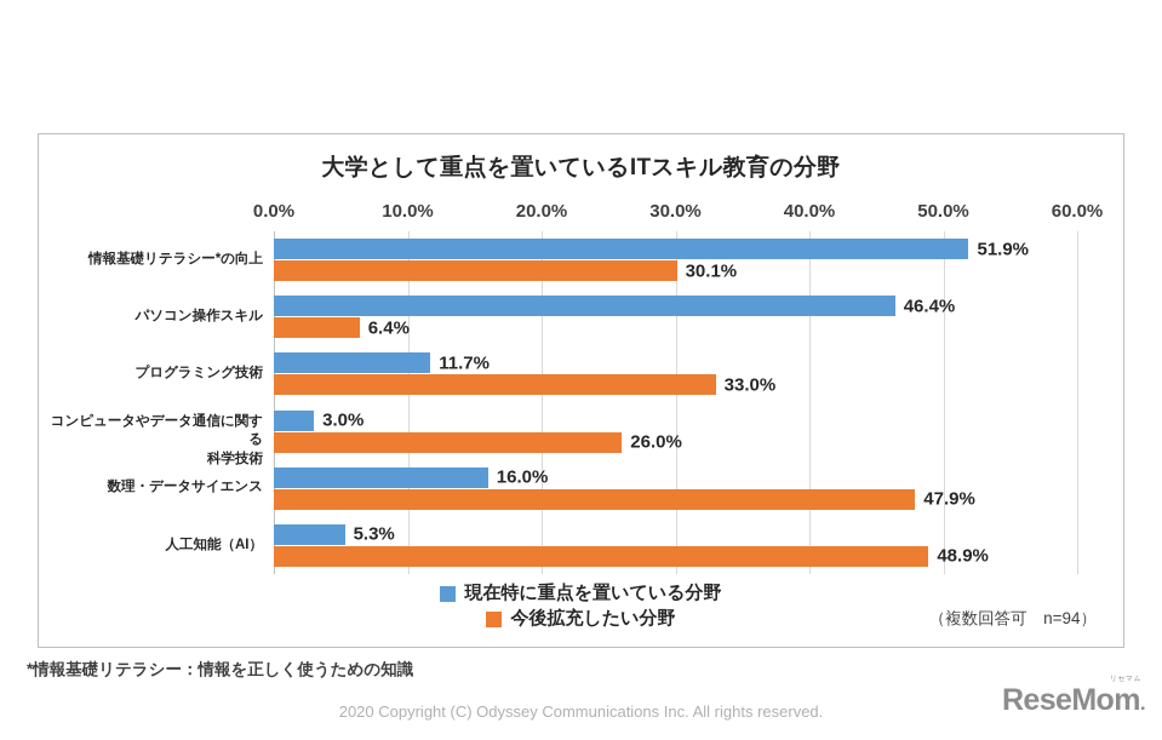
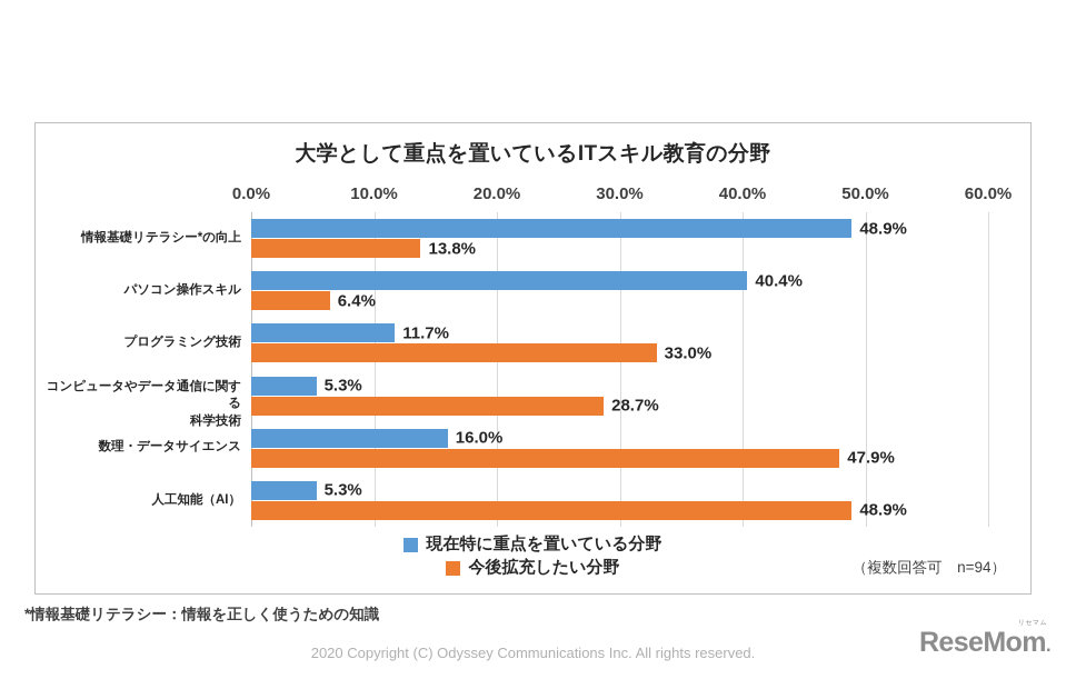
現在特に重点を置いている分野/情報基礎リテラシー*の向上: 51.9% -> 48.9%
今後拡充したい分野/情報基礎リテラシー*の向上: 30.1% -> 13.8%
現在特に重点を置いている分野/パソコン操作スキル: 46.4% -> 40.4%
現在特に重点を置いている分野/コンピュータやデータ通信に関する 科学技術: 3.0% -> 5.3%
今後拡充したい分野/コンピュータやデータ通信に関する 科学技術: 26.0% -> 28.7%
